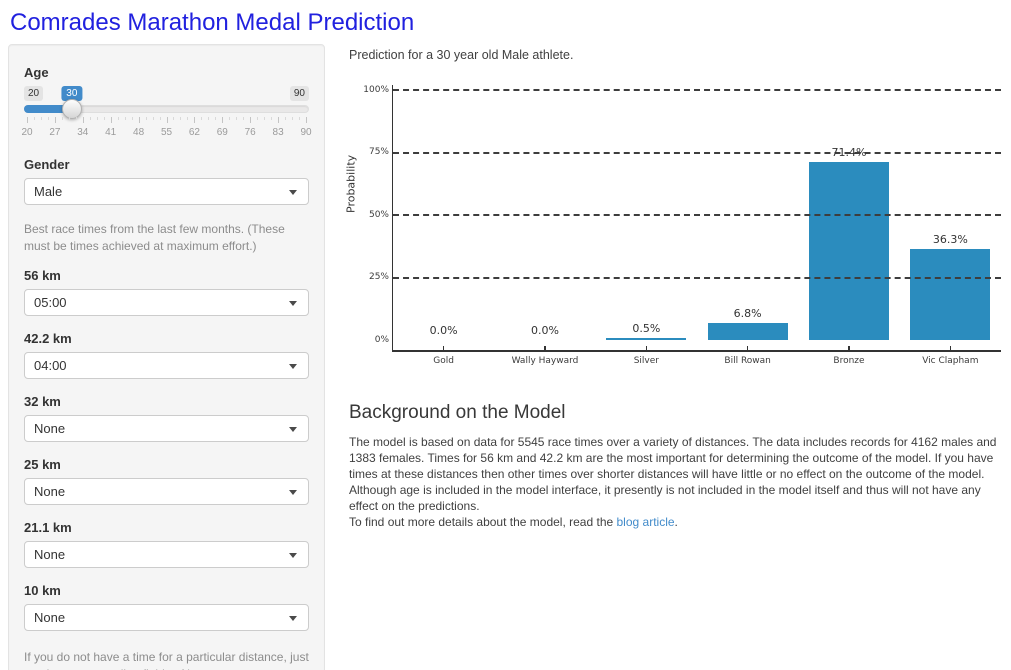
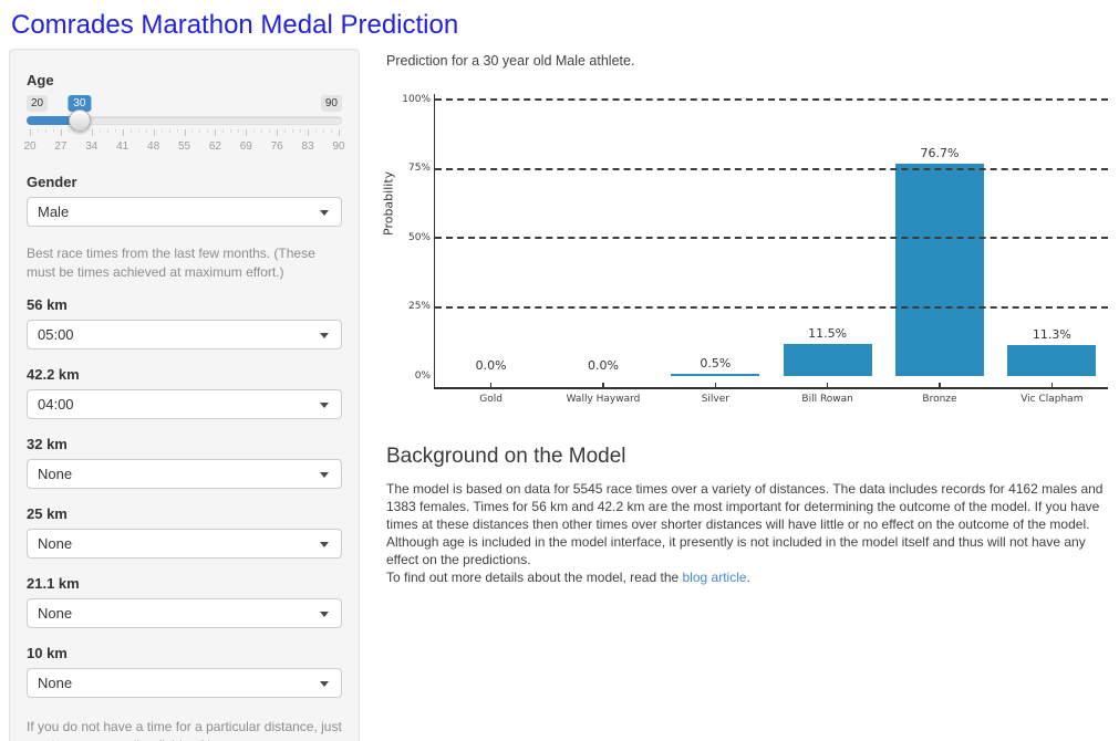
Bill Rowan: 6.8% -> 11.5%
Bronze: 71.4% -> 76.7%
Vic Clapham: 36.3% -> 11.3%
